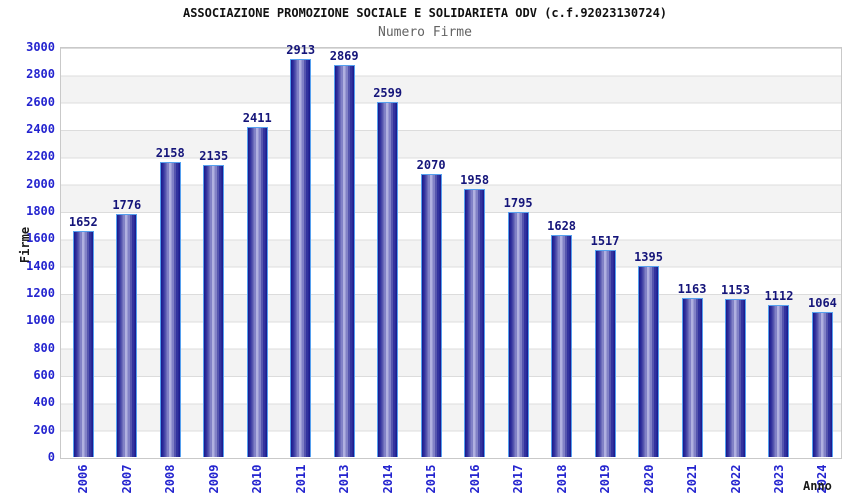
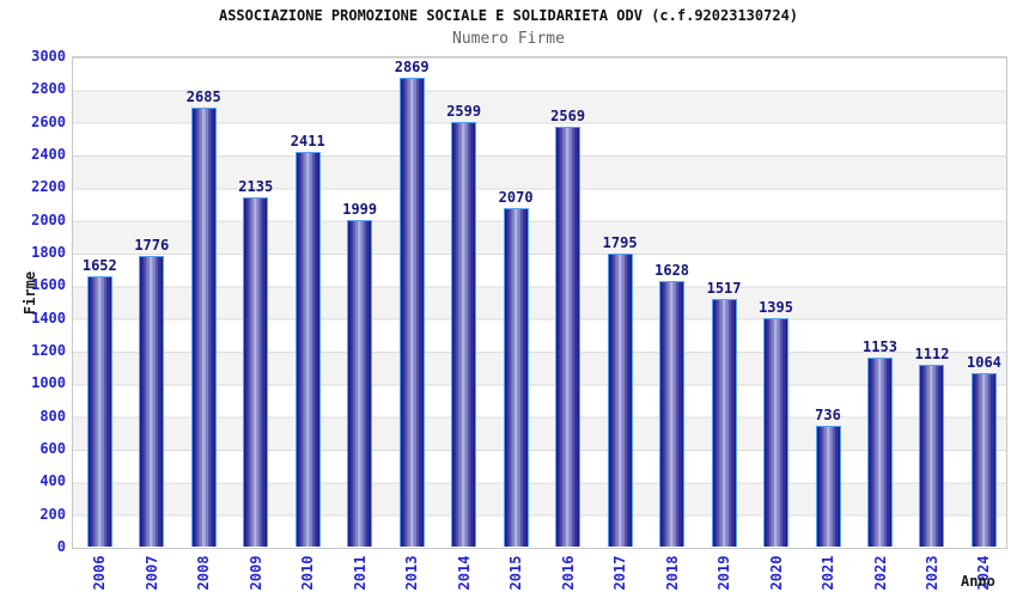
2008: 2158 -> 2685
2011: 2913 -> 1999
2016: 1958 -> 2569
2021: 1163 -> 736
